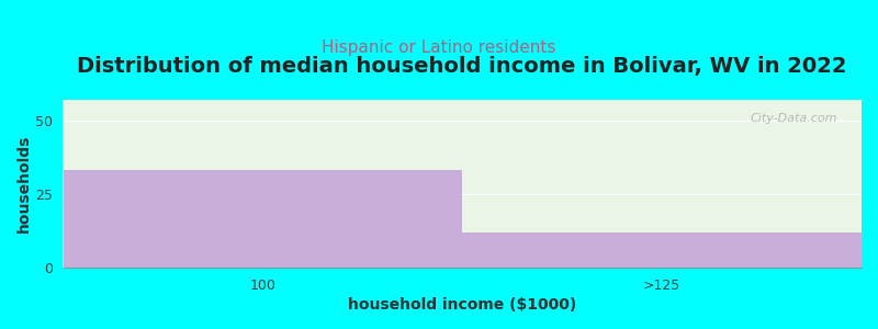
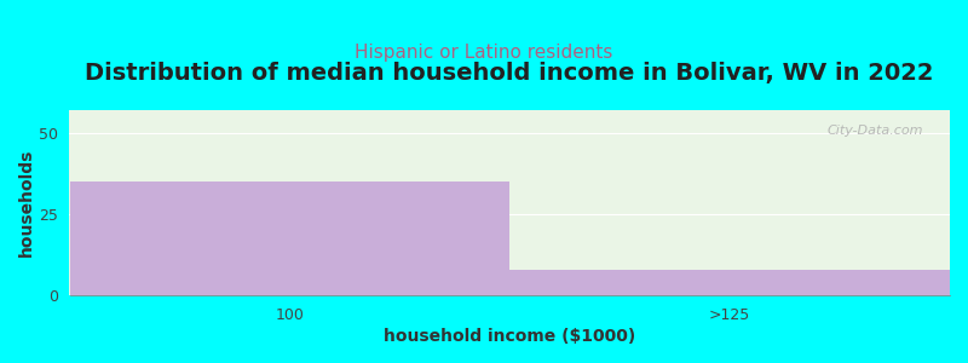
100: 33 -> 35
>125: 12 -> 8
